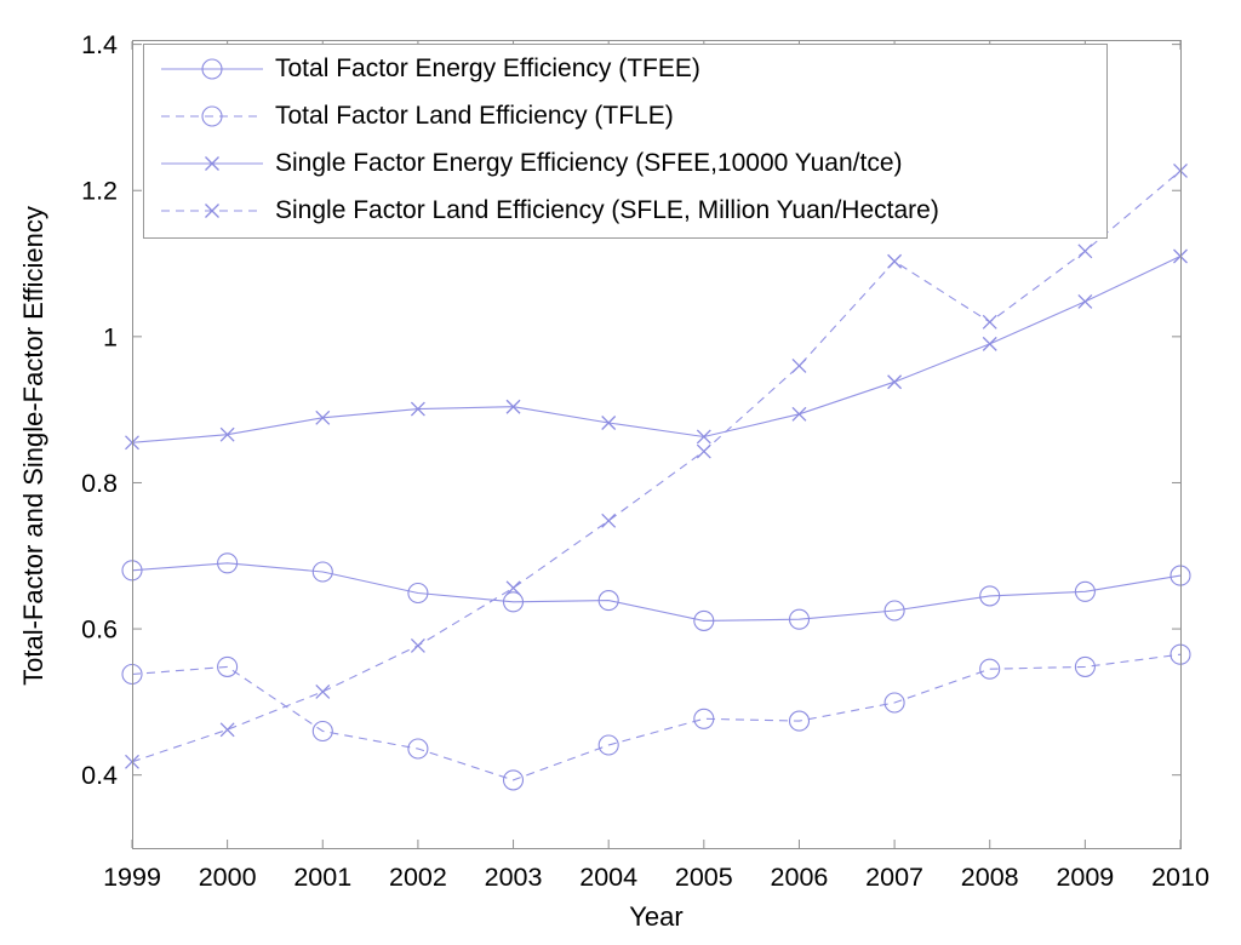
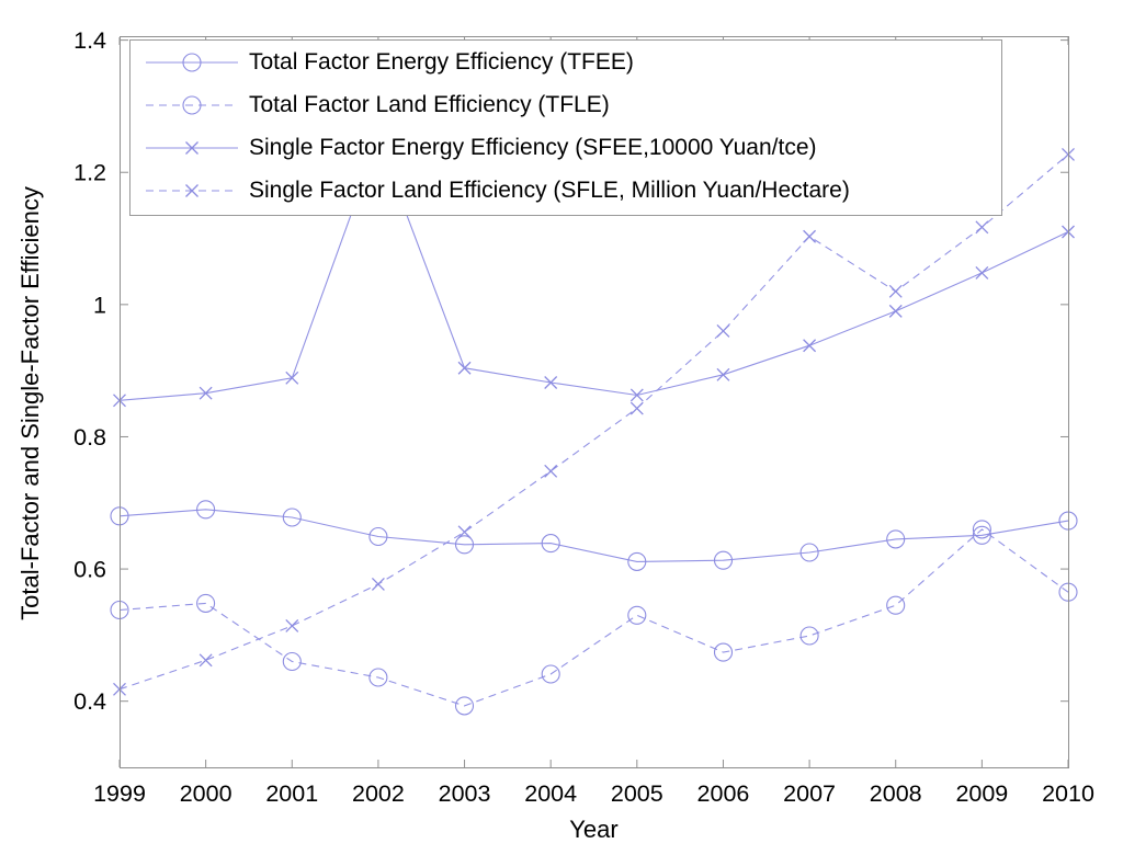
Single Factor Energy Efficiency (SFEE,10000 Yuan/tce)/2002: 0.90 -> 1.25
Total Factor Land Efficiency (TFLE)/2005: 0.48 -> 0.53
Total Factor Land Efficiency (TFLE)/2009: 0.55 -> 0.66
